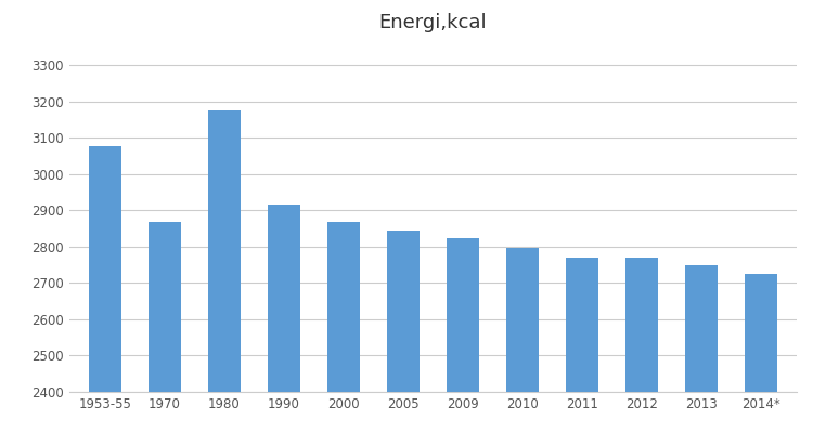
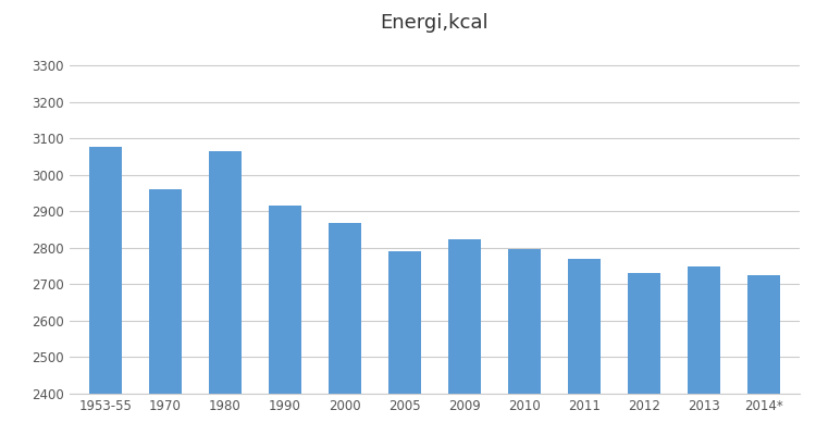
1970: 2868 -> 2960
1980: 3175 -> 3065
2005: 2845 -> 2790
2012: 2770 -> 2730
